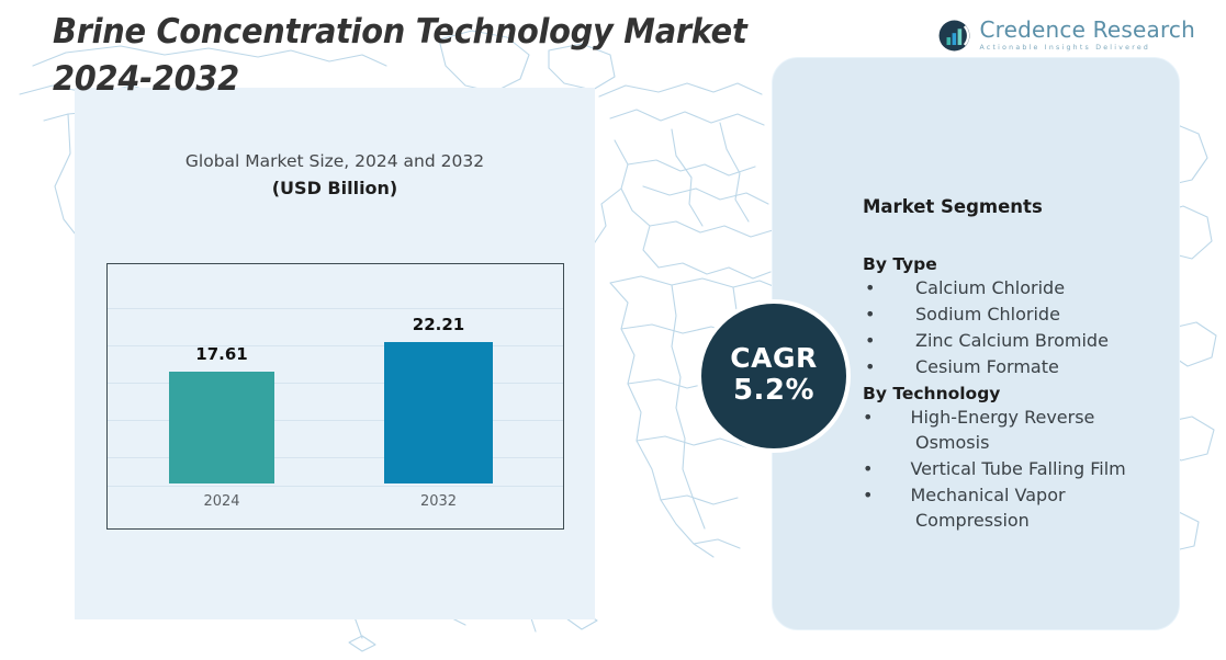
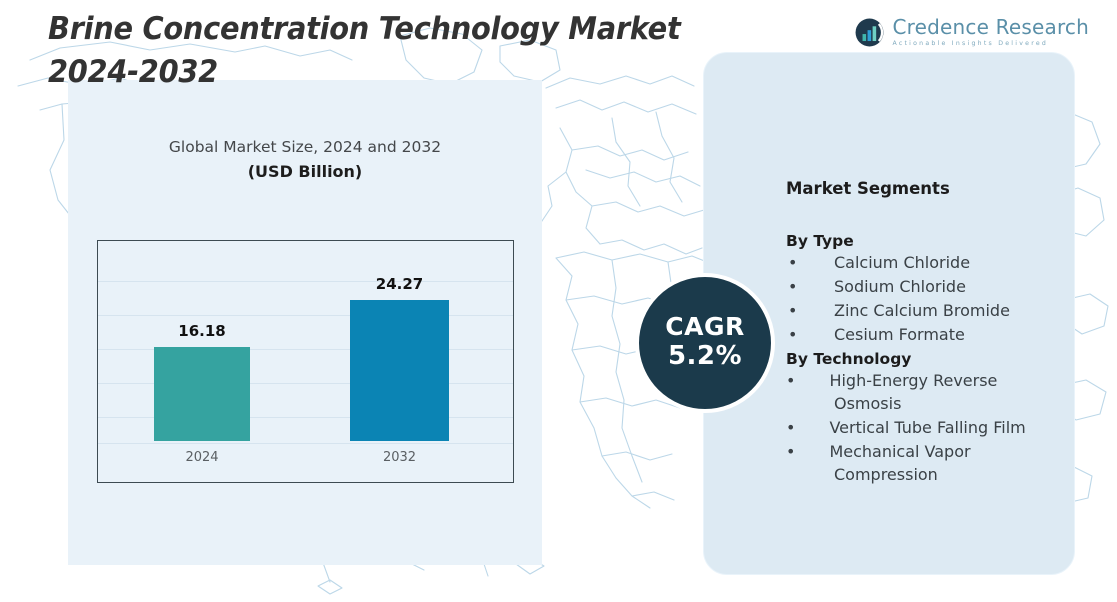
2024: 17.61 -> 16.18
2032: 22.21 -> 24.27
